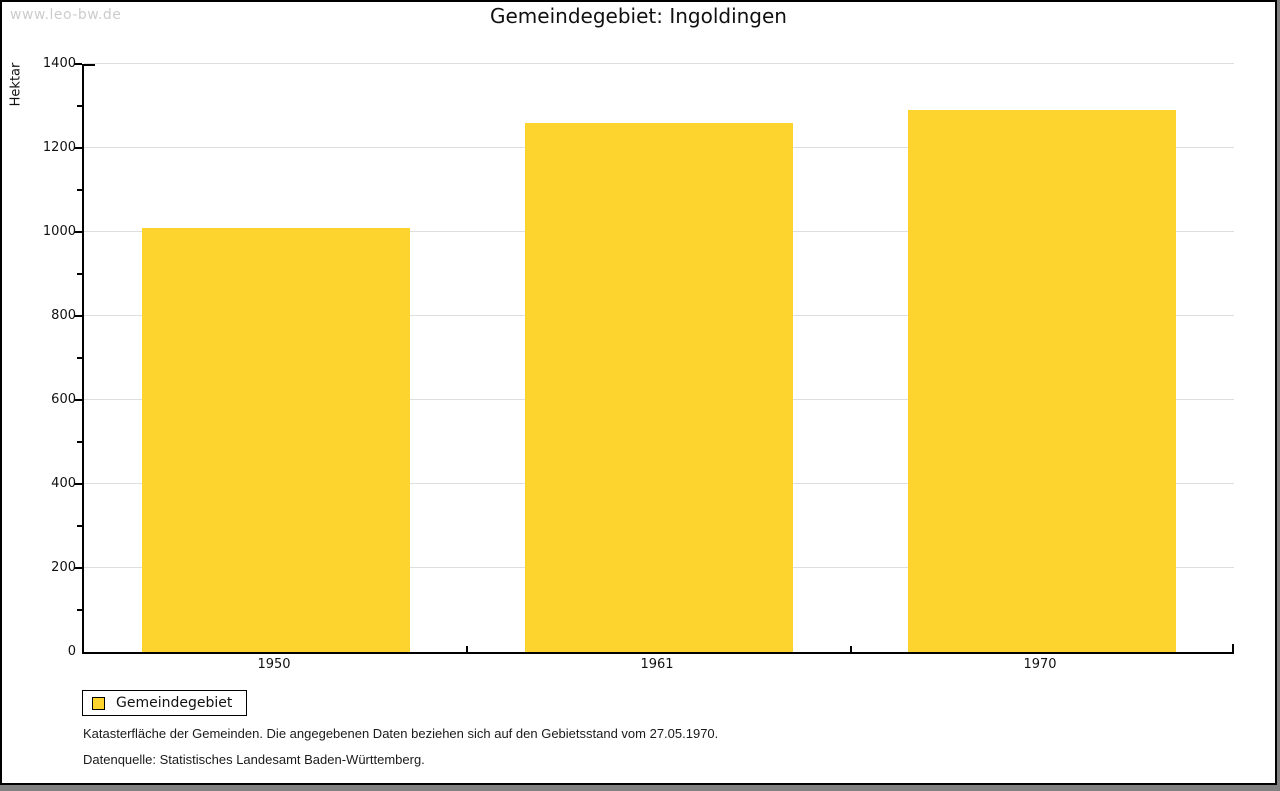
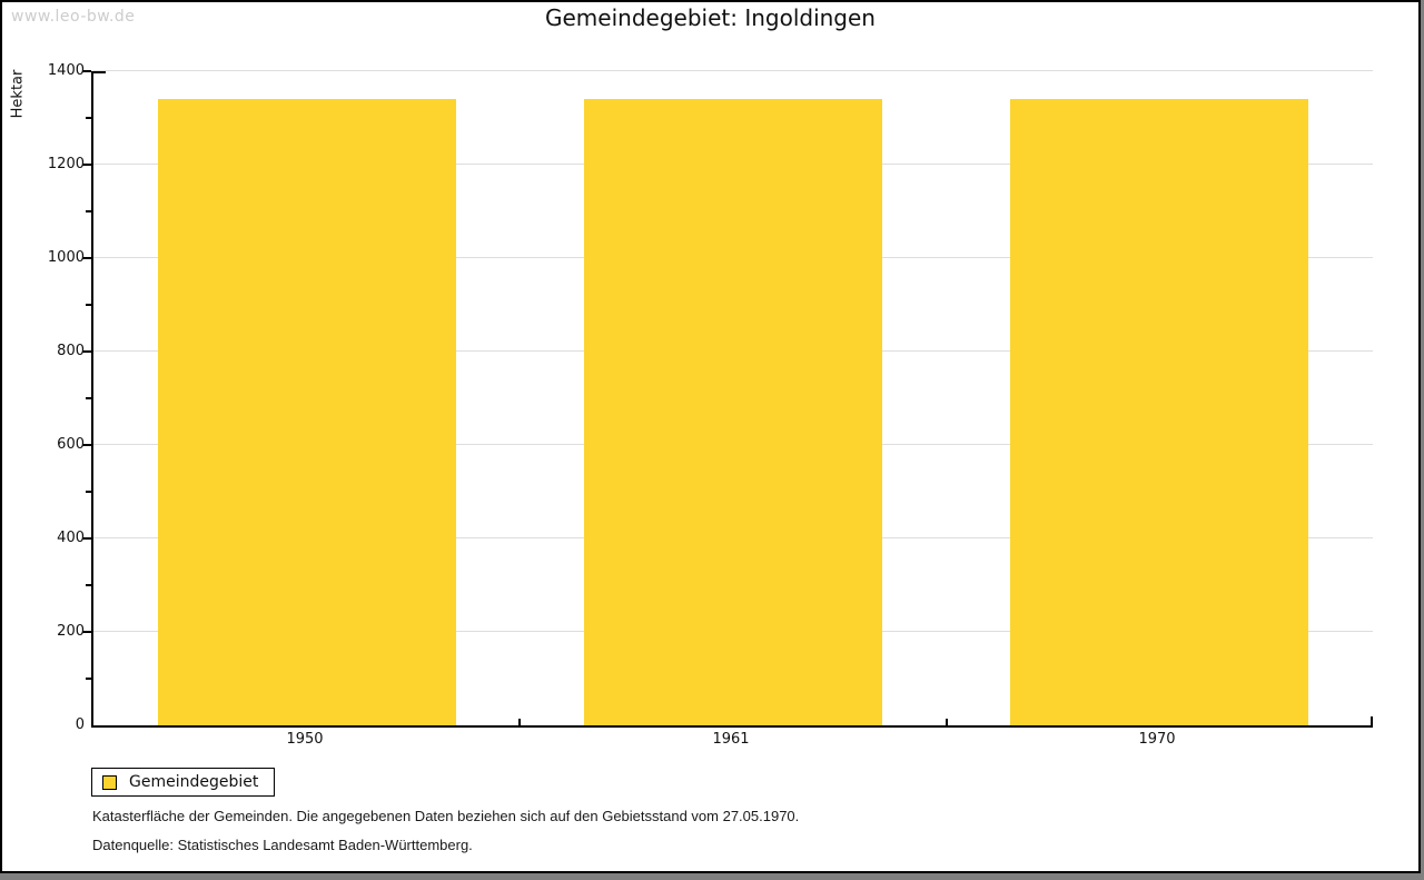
1950: 1010 -> 1340
1961: 1260 -> 1340
1970: 1290 -> 1340
